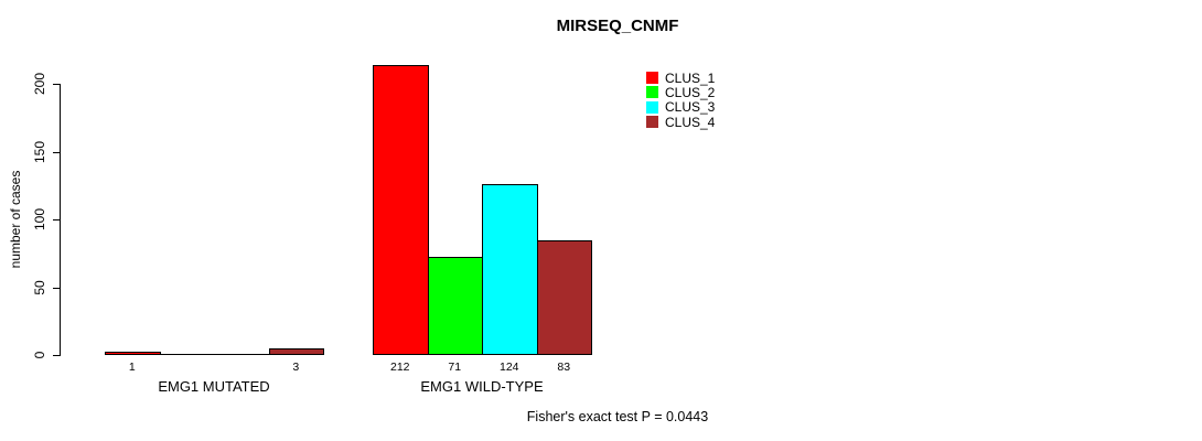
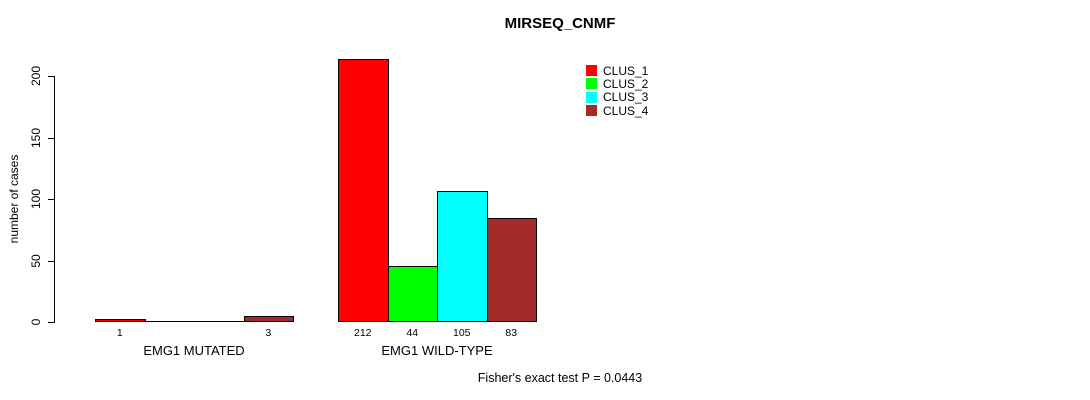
CLUS_2/EMG1 WILD-TYPE: 71 -> 44
CLUS_3/EMG1 WILD-TYPE: 124 -> 105
